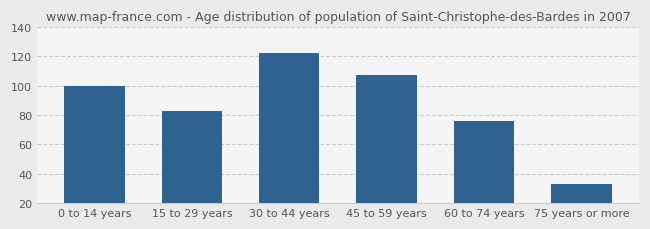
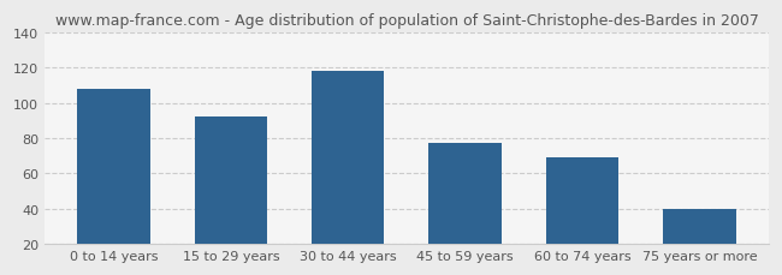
0 to 14 years: 100 -> 108
15 to 29 years: 83 -> 92
30 to 44 years: 122 -> 118
45 to 59 years: 107 -> 77
60 to 74 years: 76 -> 69
75 years or more: 33 -> 40
